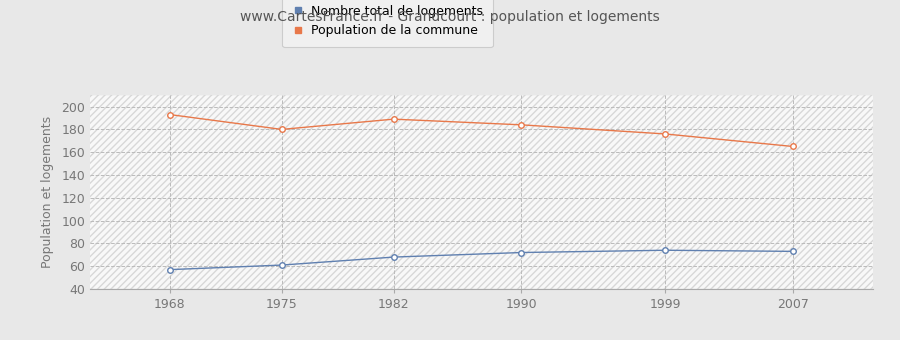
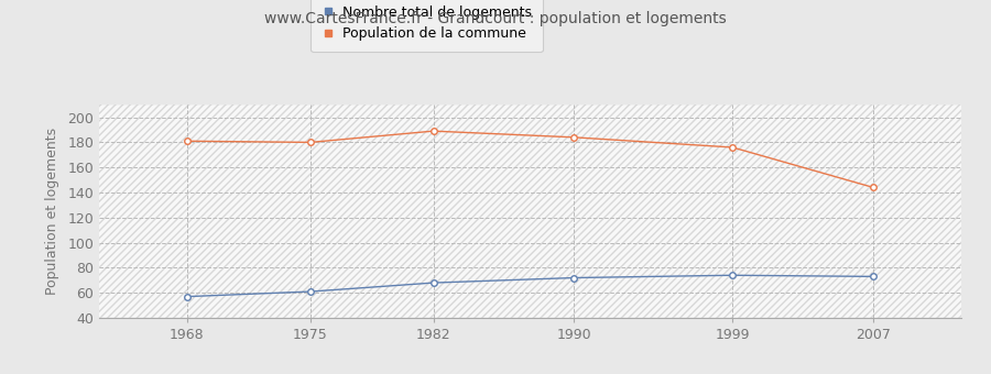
Population de la commune/1968: 193 -> 181
Population de la commune/2007: 165 -> 144
